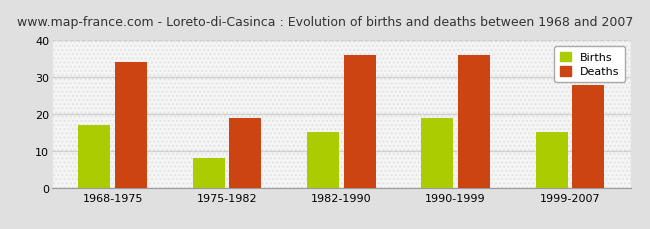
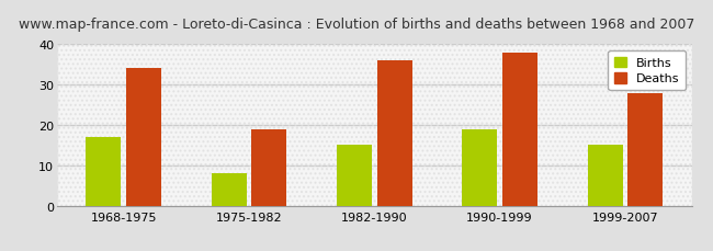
Deaths/1990-1999: 36 -> 38
